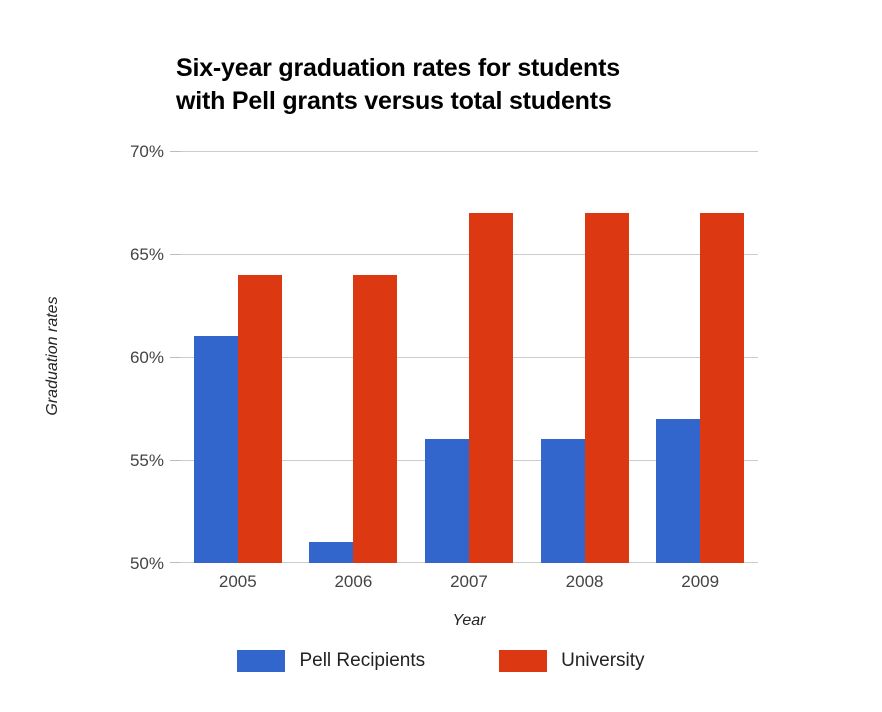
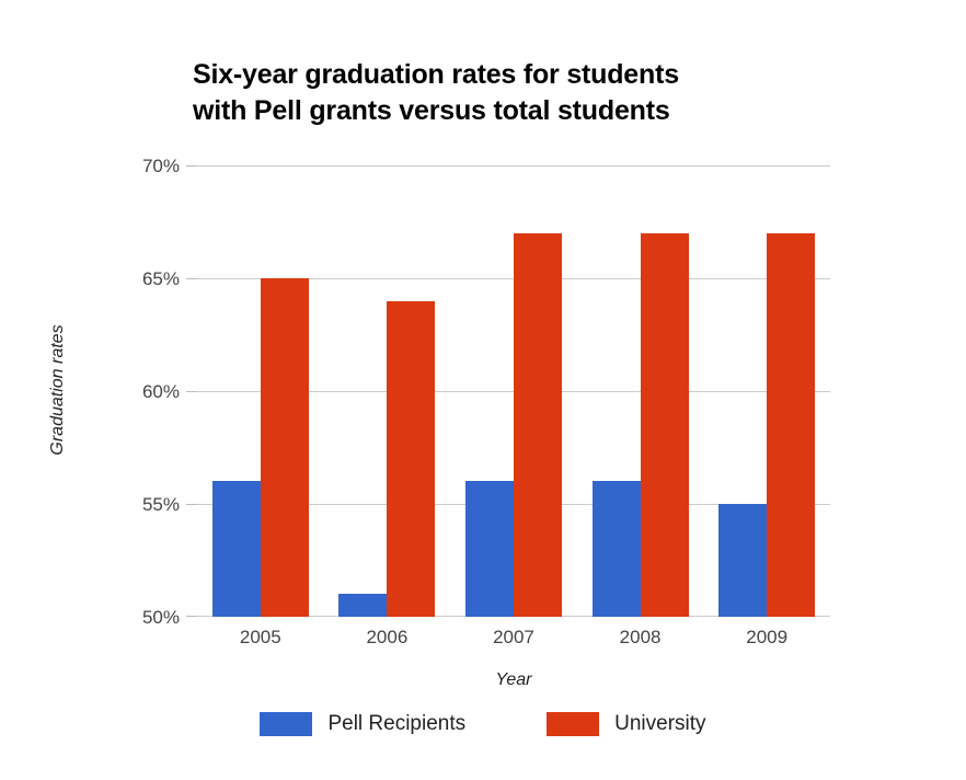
Pell Recipients/2005: 61% -> 56%
University/2005: 64% -> 65%
Pell Recipients/2009: 57% -> 55%
